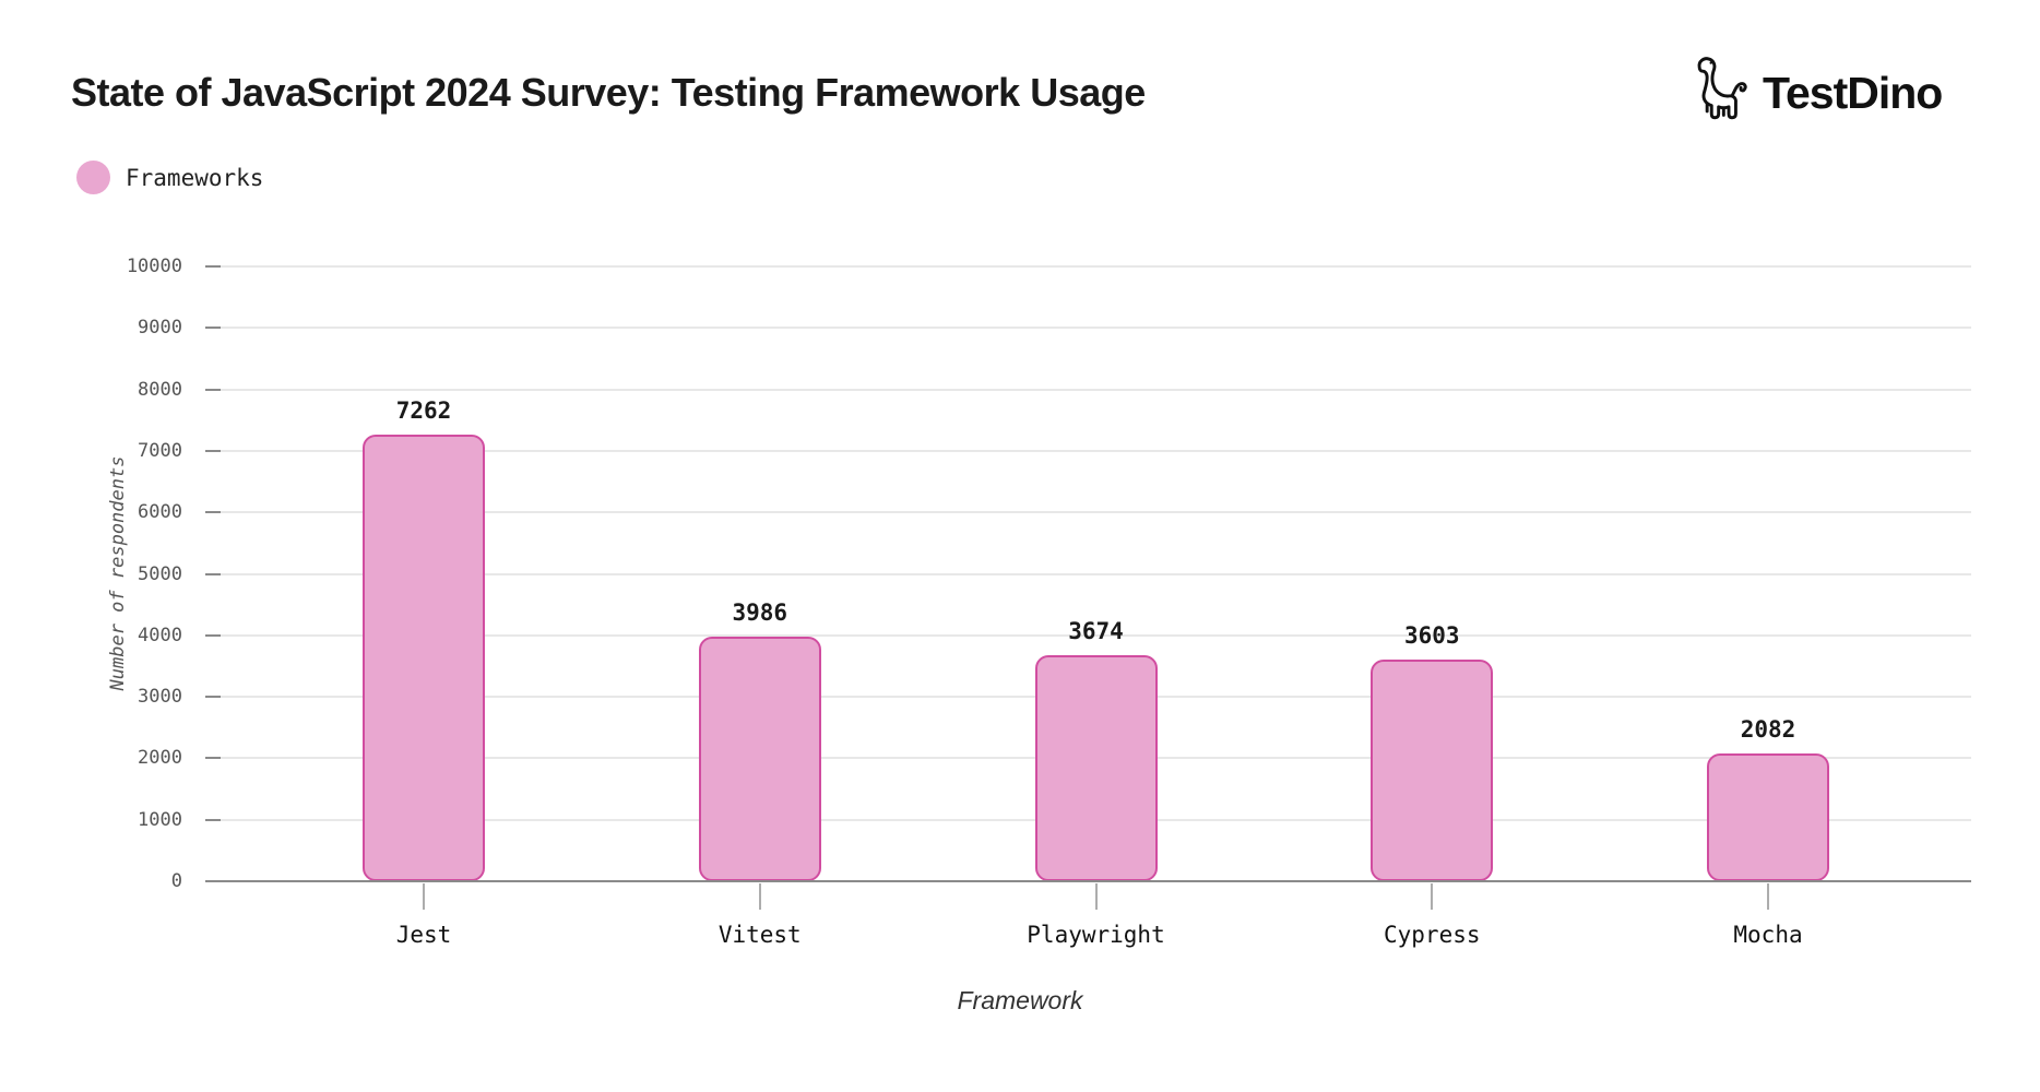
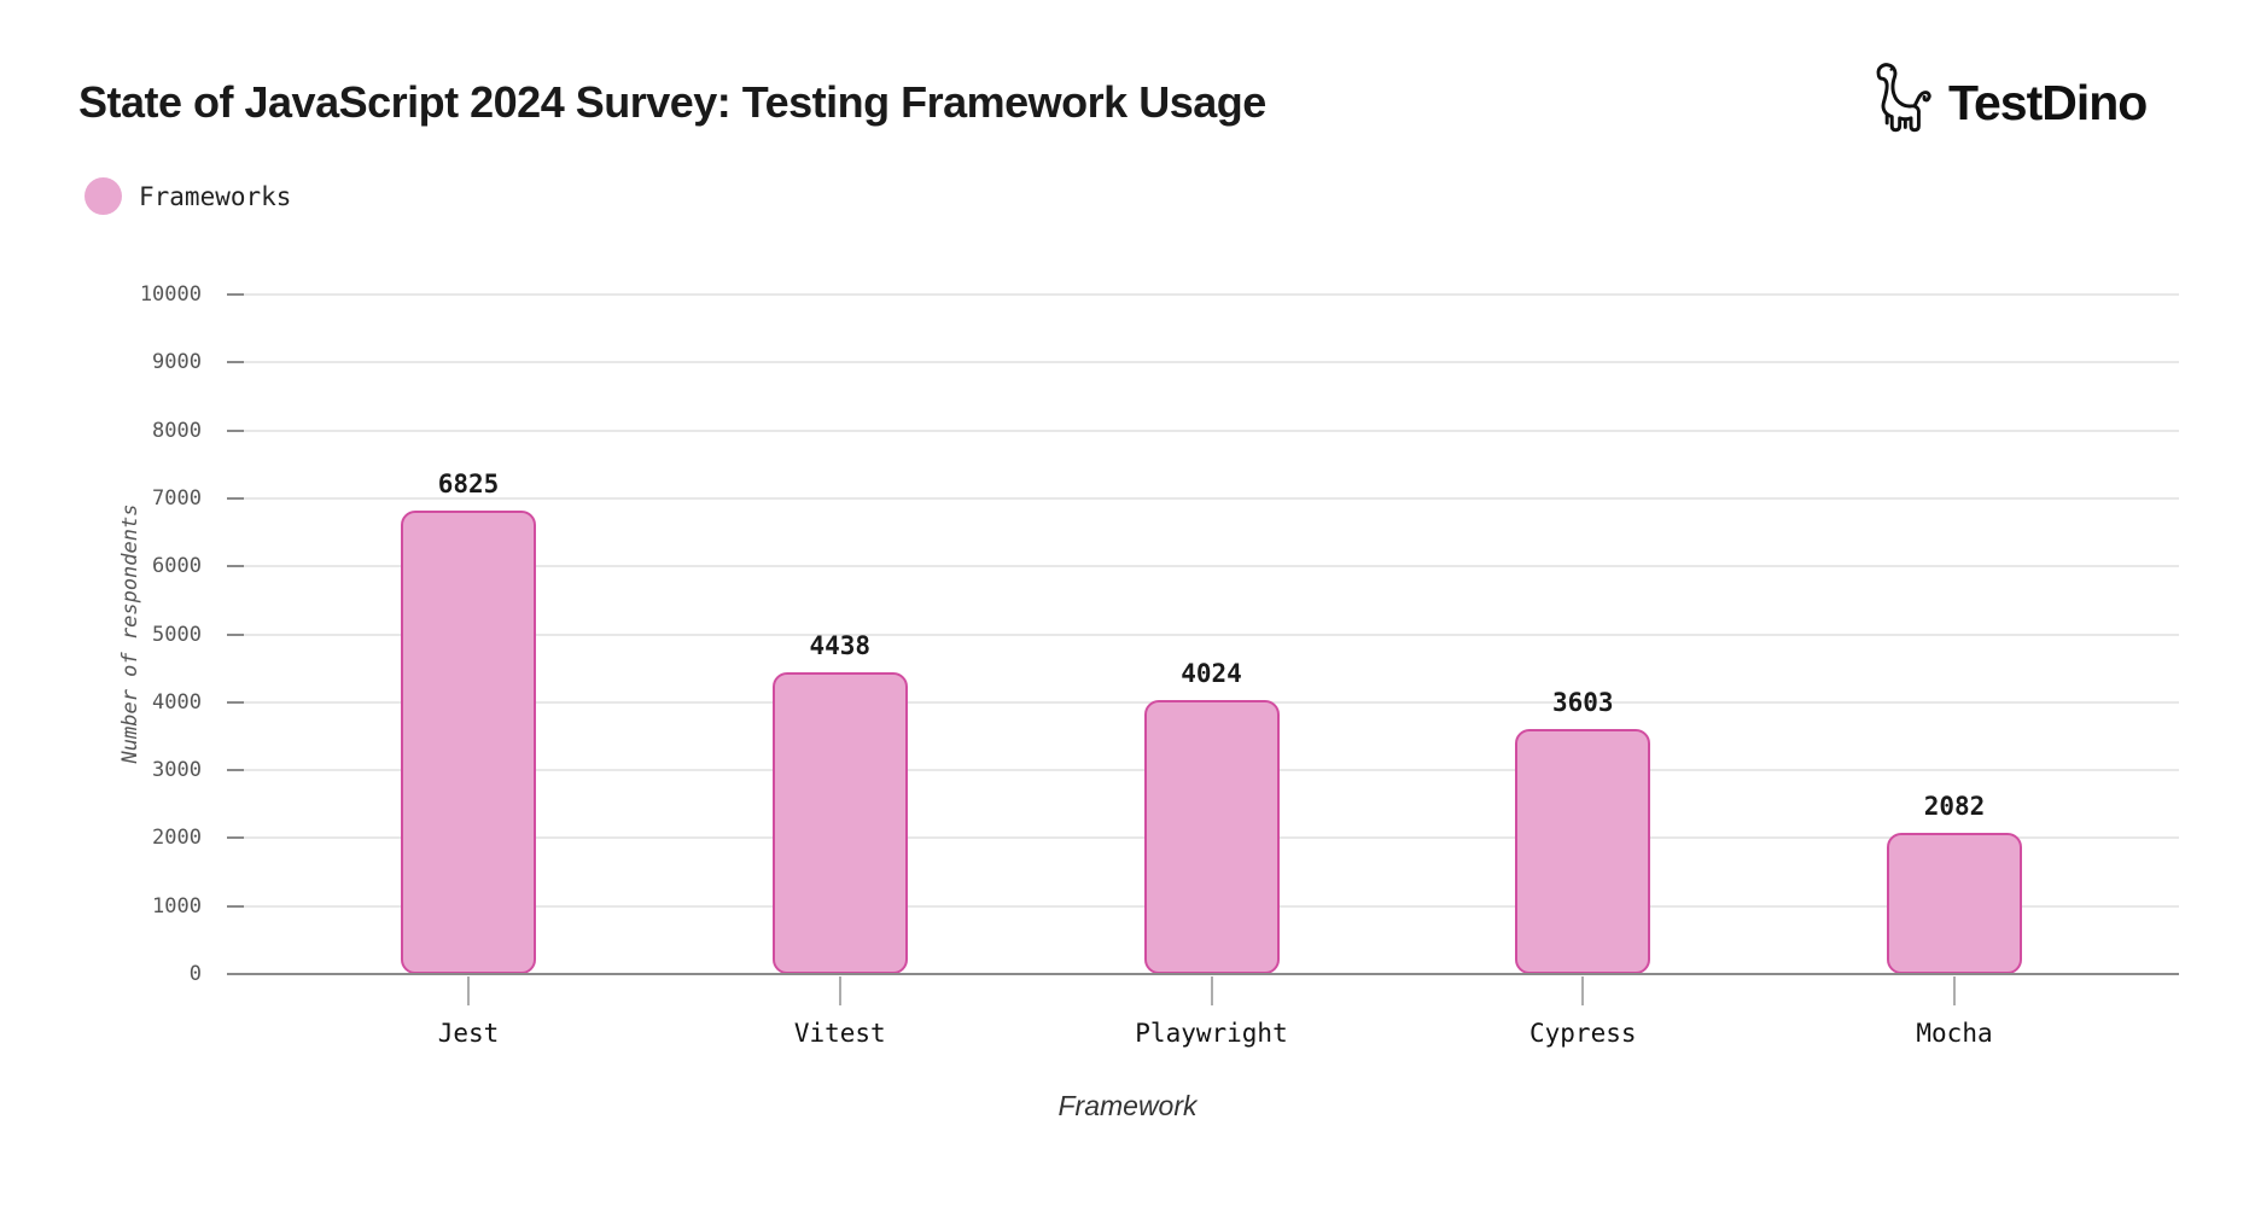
Jest: 7262 -> 6825
Vitest: 3986 -> 4438
Playwright: 3674 -> 4024
